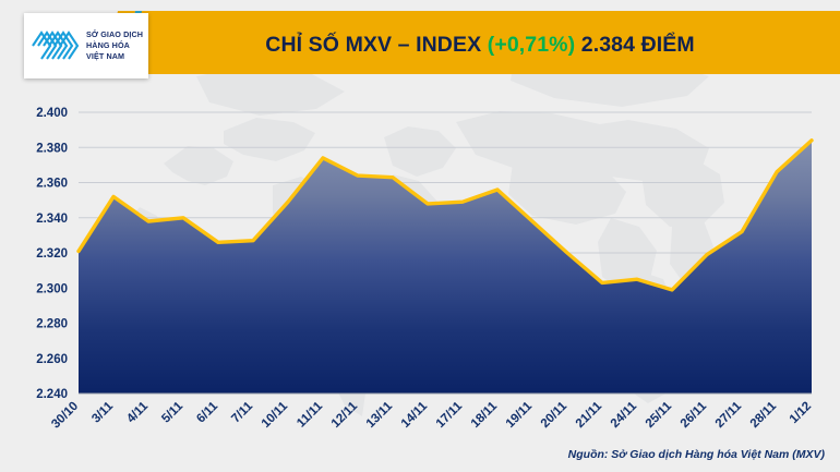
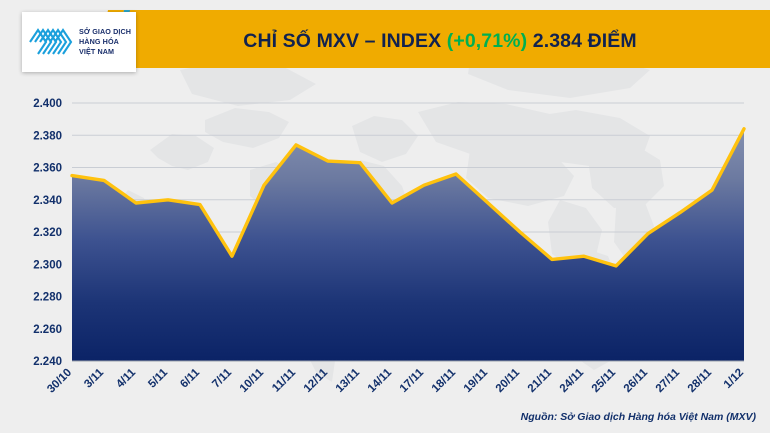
30/10: 2321 -> 2355
6/11: 2326 -> 2337
7/11: 2327 -> 2305
14/11: 2348 -> 2338
28/11: 2366 -> 2346
